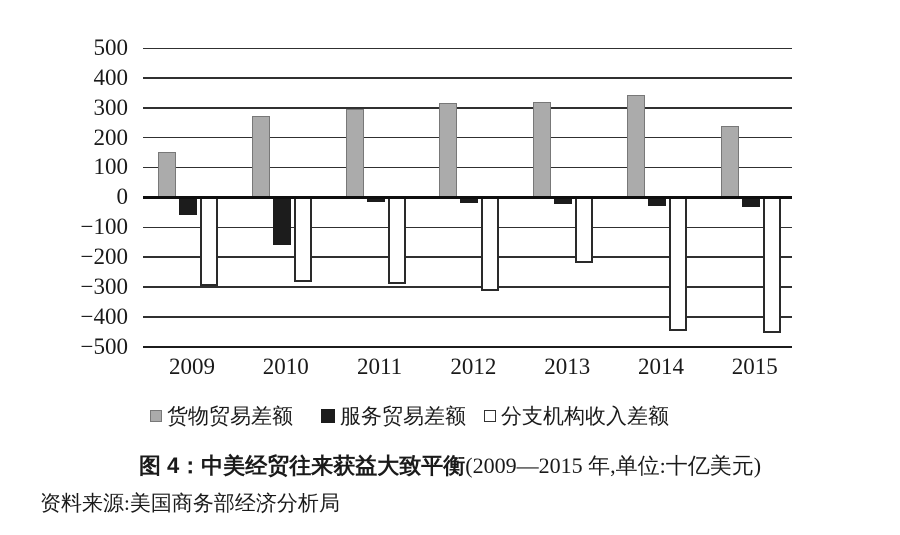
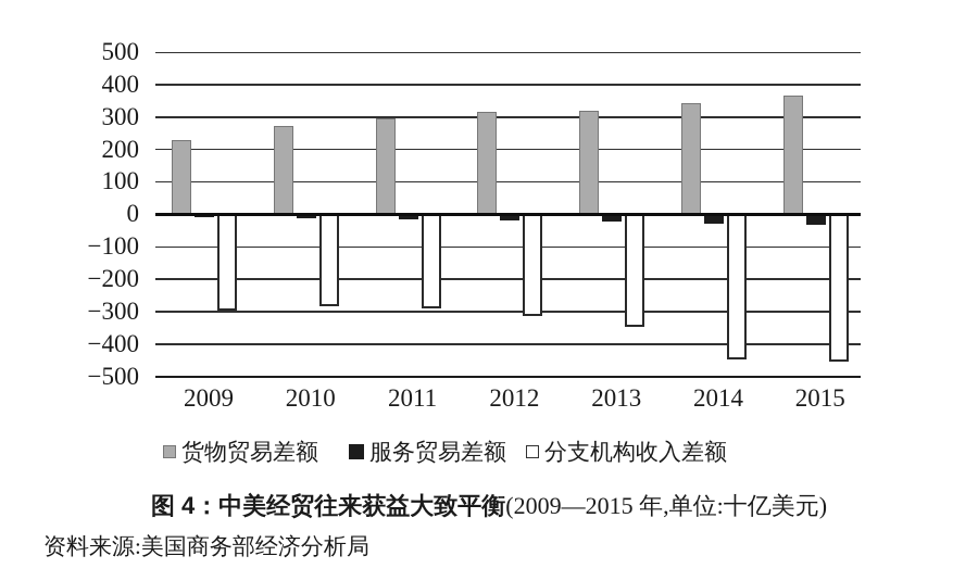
货物贸易差额/2009: 150 -> 230
服务贸易差额/2009: -60 -> -10
服务贸易差额/2010: -160 -> -10
分支机构收入差额/2013: -220 -> -350
货物贸易差额/2015: 240 -> 370
